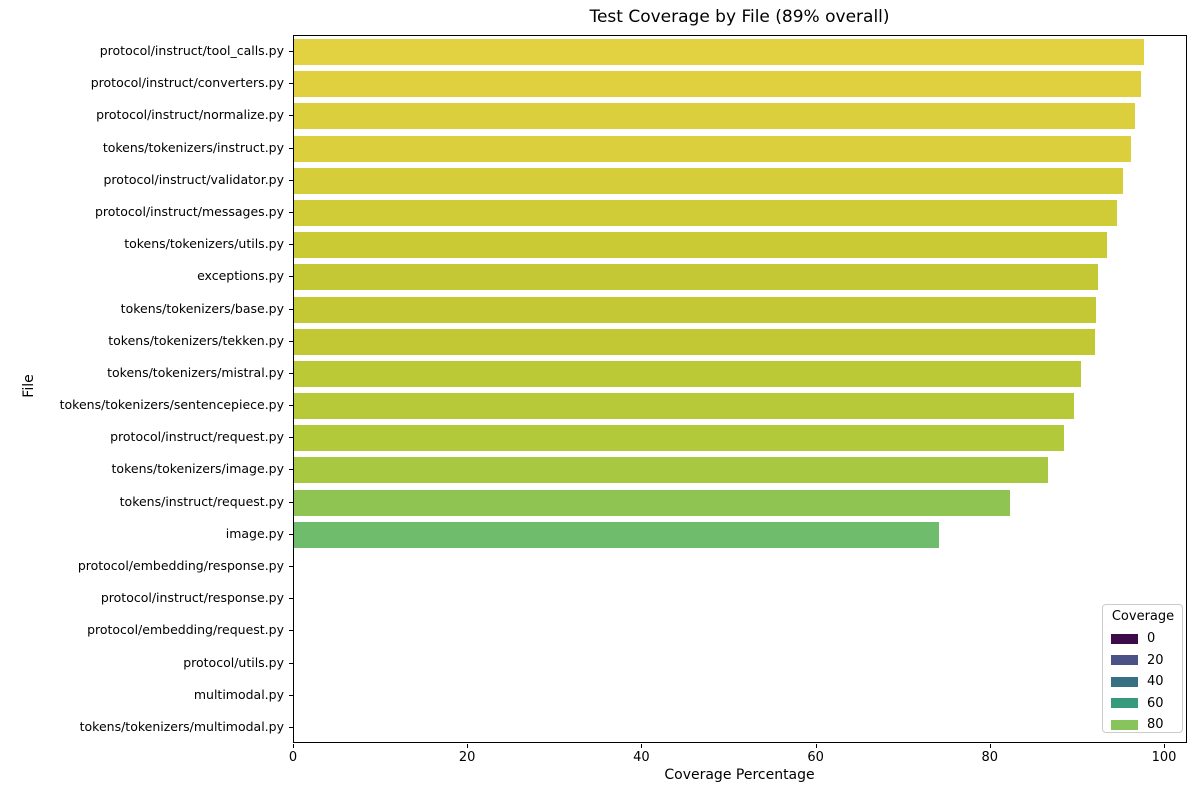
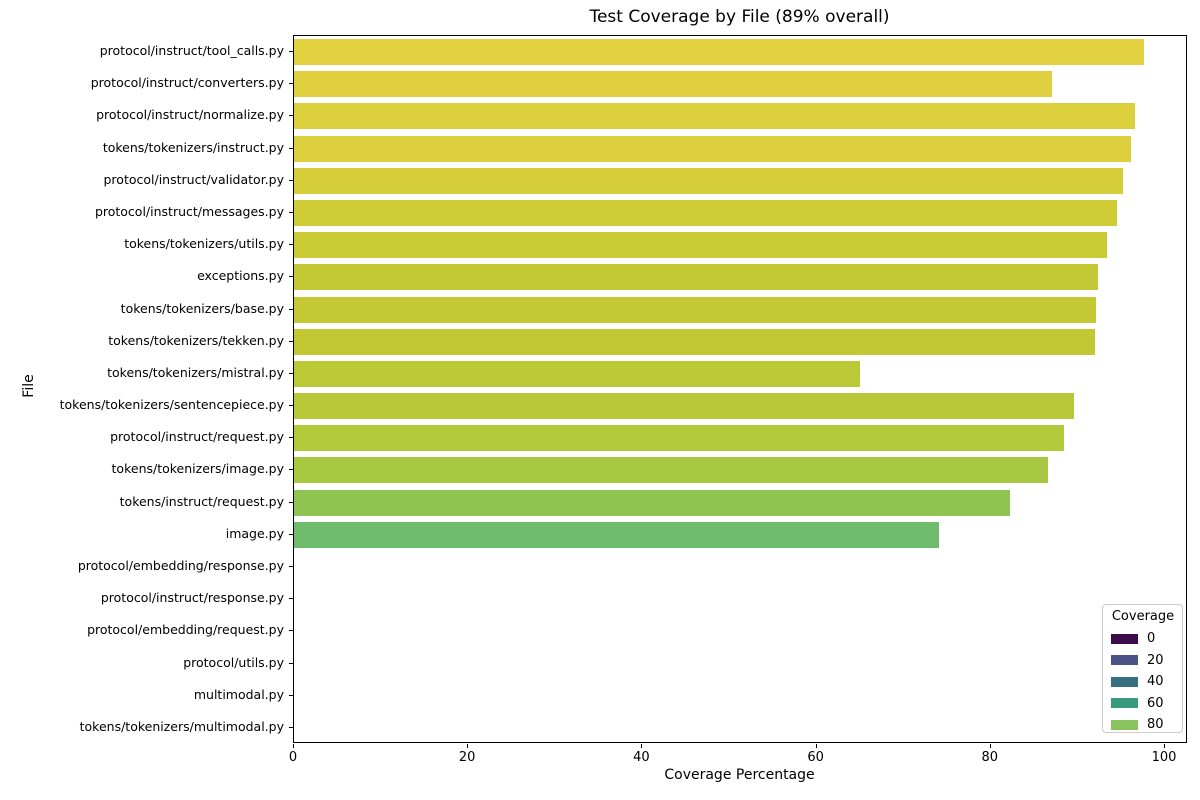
protocol/instruct/converters.py: 97 -> 87
tokens/tokenizers/mistral.py: 90 -> 65
